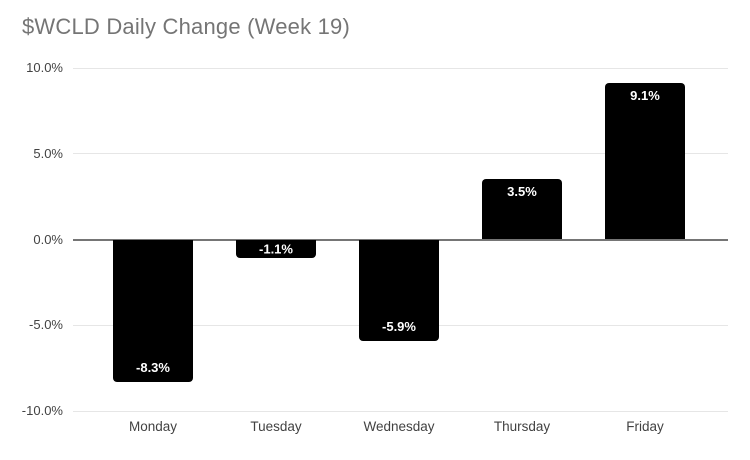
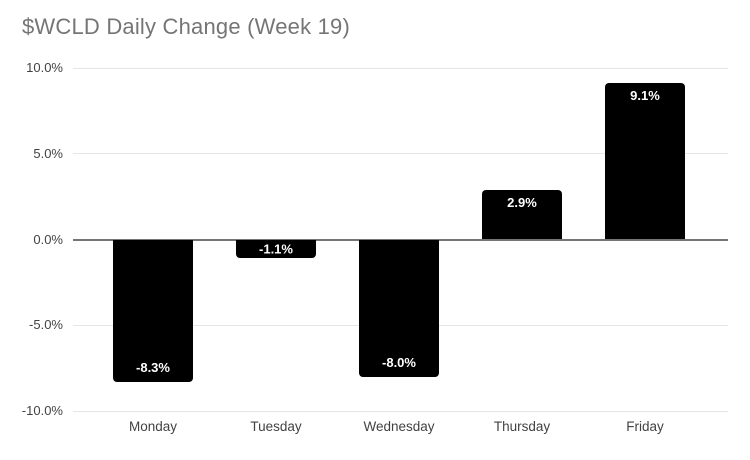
Wednesday: -5.9% -> -8.0%
Thursday: 3.5% -> 2.9%
